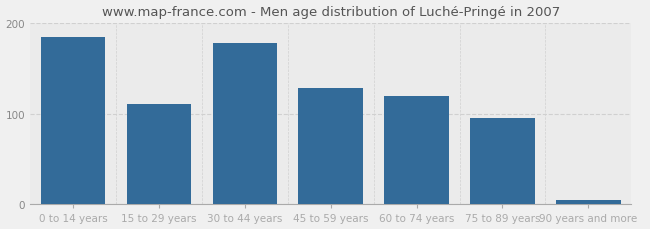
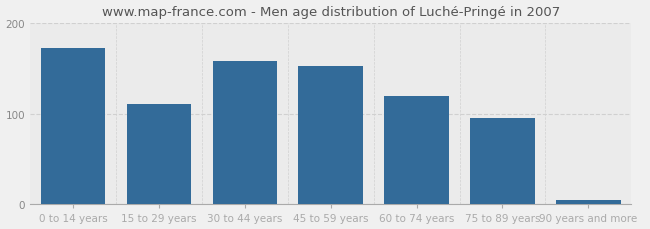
0 to 14 years: 184 -> 172
30 to 44 years: 178 -> 158
45 to 59 years: 128 -> 152
